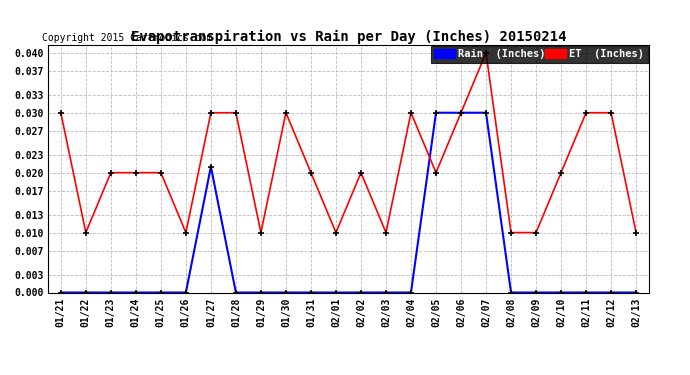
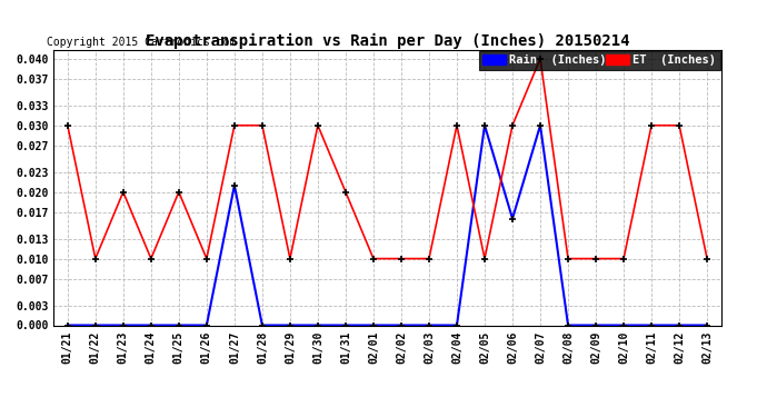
ET (Inches)/01/24: 0.02 -> 0.01
ET (Inches)/02/02: 0.02 -> 0.01
ET (Inches)/02/05: 0.02 -> 0.01
Rain (Inches)/02/06: 0.030 -> 0.016
ET (Inches)/02/10: 0.02 -> 0.01
